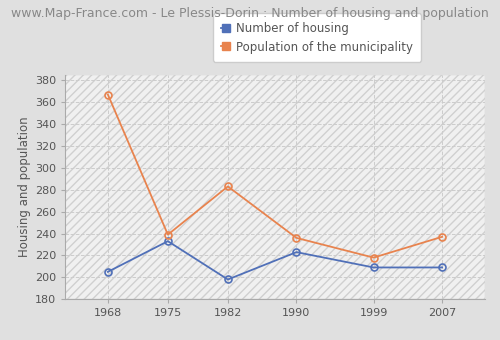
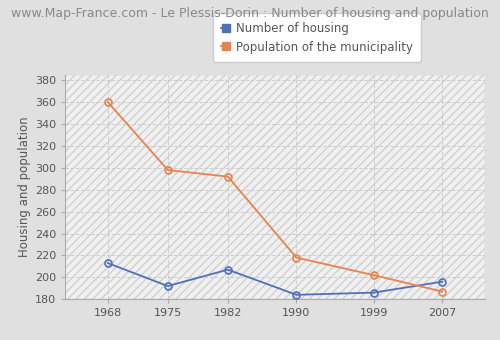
Number of housing/1968: 205 -> 213
Population of the municipality/1968: 367 -> 360
Number of housing/1975: 233 -> 192
Population of the municipality/1975: 239 -> 298
Number of housing/1982: 198 -> 207
Population of the municipality/1982: 283 -> 292
Number of housing/1990: 223 -> 184
Population of the municipality/1990: 236 -> 218
Number of housing/1999: 209 -> 186
Population of the municipality/1999: 218 -> 202
Number of housing/2007: 209 -> 196
Population of the municipality/2007: 237 -> 187
